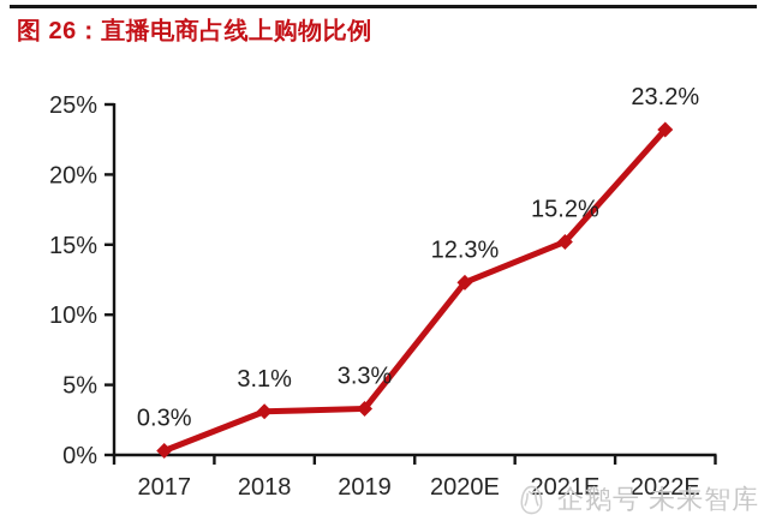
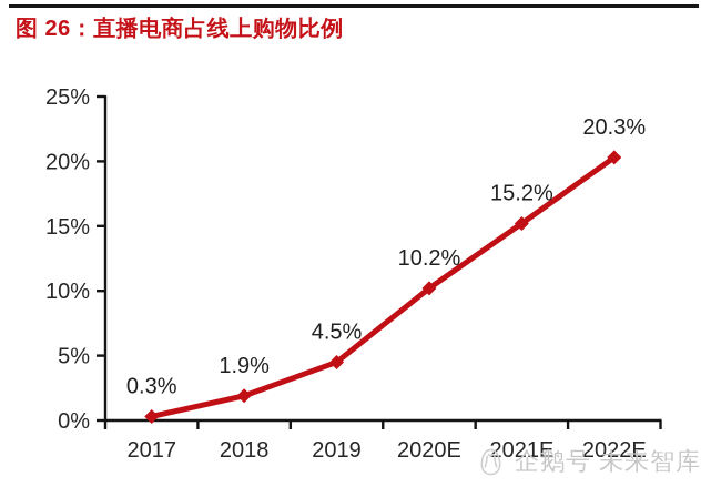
2018: 3.1% -> 1.9%
2019: 3.3% -> 4.5%
2020E: 12.3% -> 10.2%
2022E: 23.2% -> 20.3%
